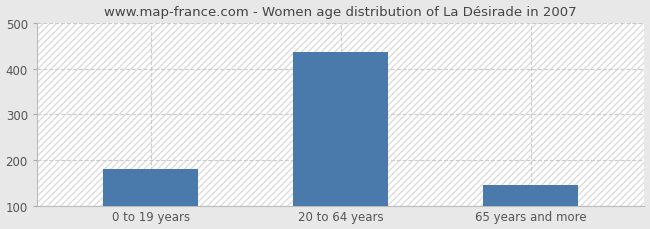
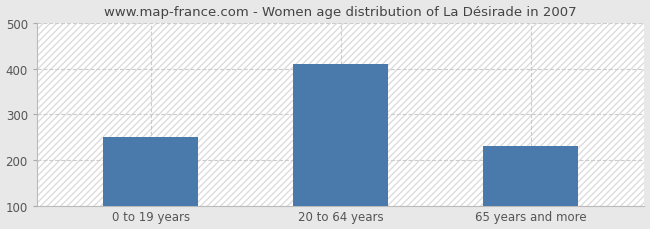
0 to 19 years: 181 -> 250
20 to 64 years: 436 -> 410
65 years and more: 146 -> 230
